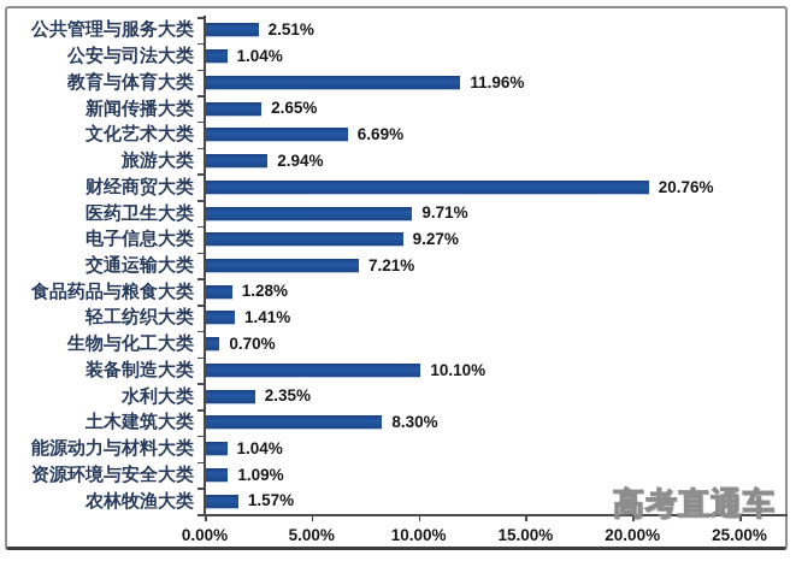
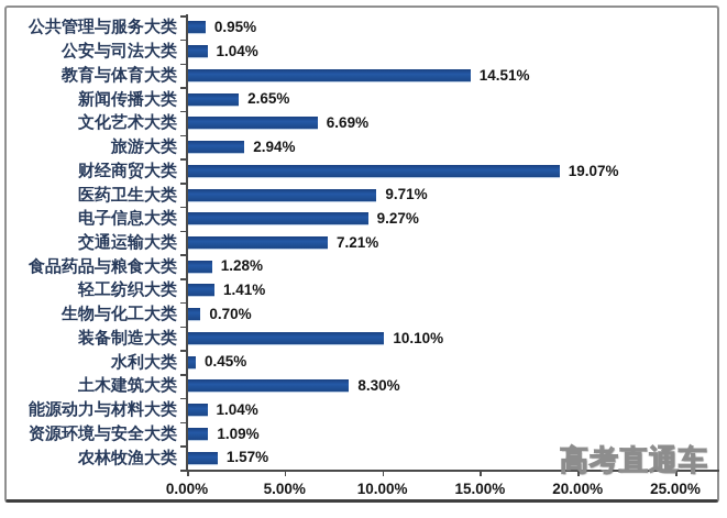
公共管理与服务大类: 2.51% -> 0.95%
教育与体育大类: 11.96% -> 14.51%
财经商贸大类: 20.76% -> 19.07%
水利大类: 2.35% -> 0.45%
